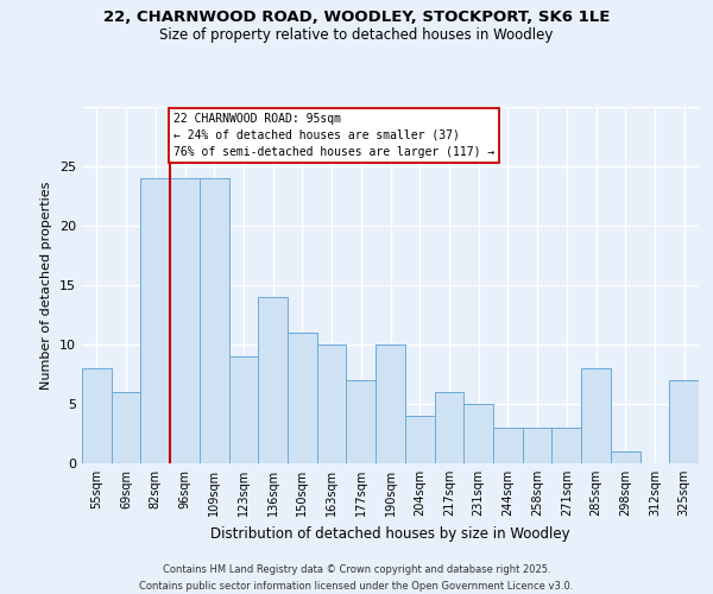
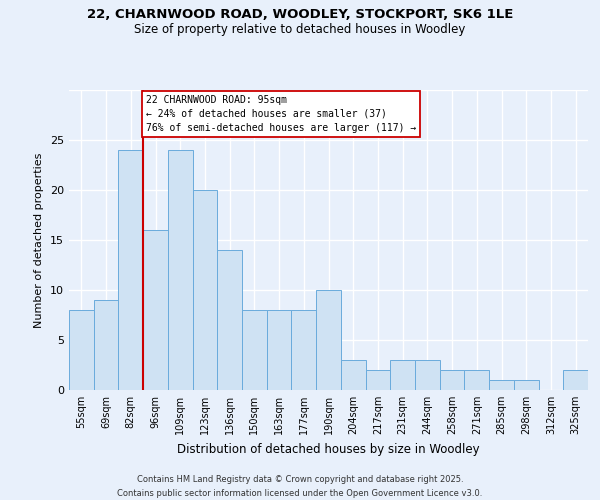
69sqm: 6 -> 9
96sqm: 24 -> 16
123sqm: 9 -> 20
150sqm: 11 -> 8
163sqm: 10 -> 8
177sqm: 7 -> 8
204sqm: 4 -> 3
217sqm: 6 -> 2
231sqm: 5 -> 3
258sqm: 3 -> 2
271sqm: 3 -> 2
285sqm: 8 -> 1
325sqm: 7 -> 2
